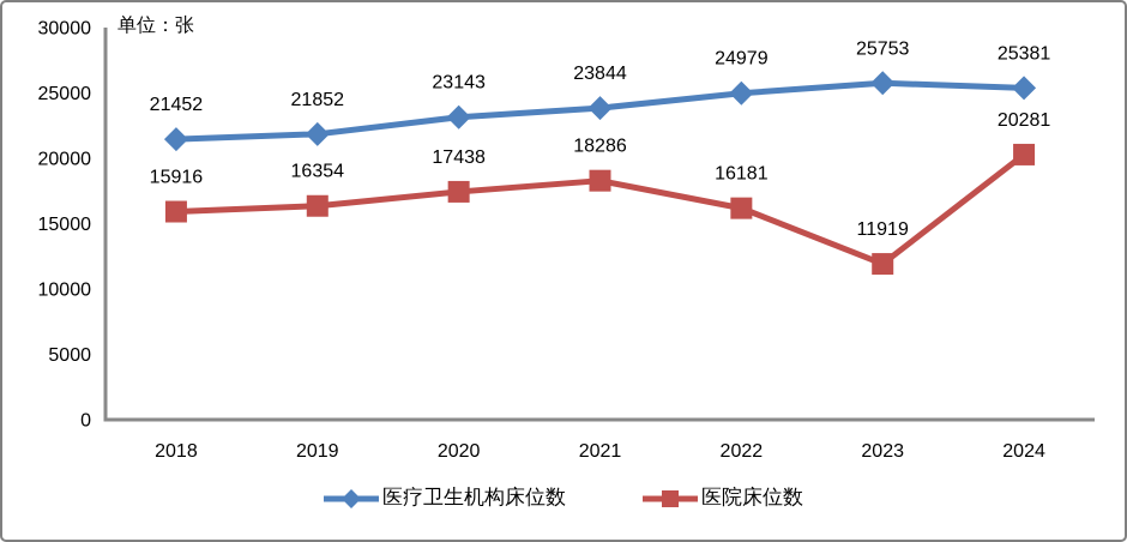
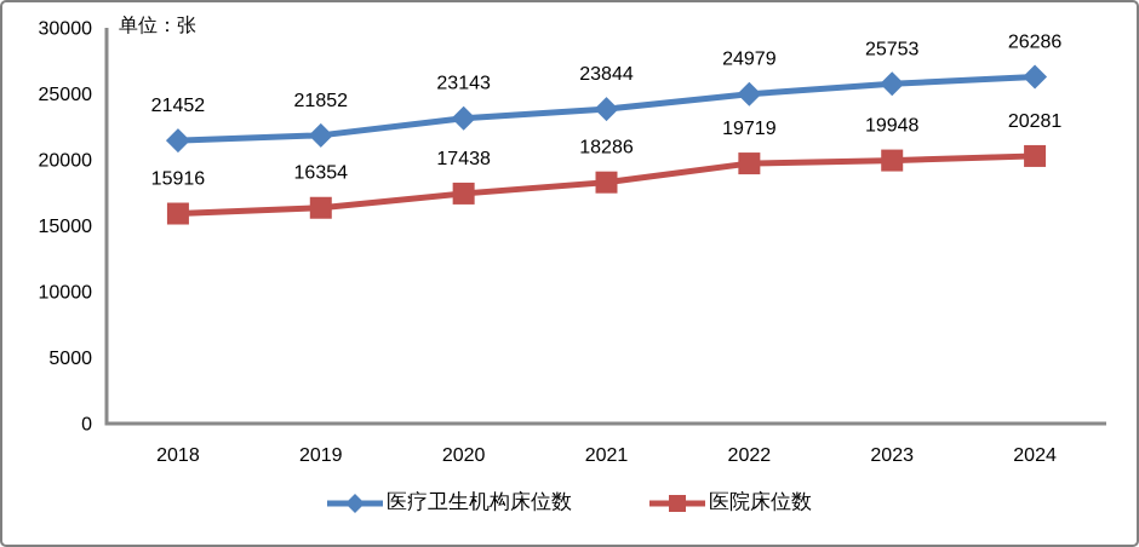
医院床位数/2022: 16181 -> 19719
医院床位数/2023: 11919 -> 19948
医疗卫生机构床位数/2024: 25381 -> 26286
